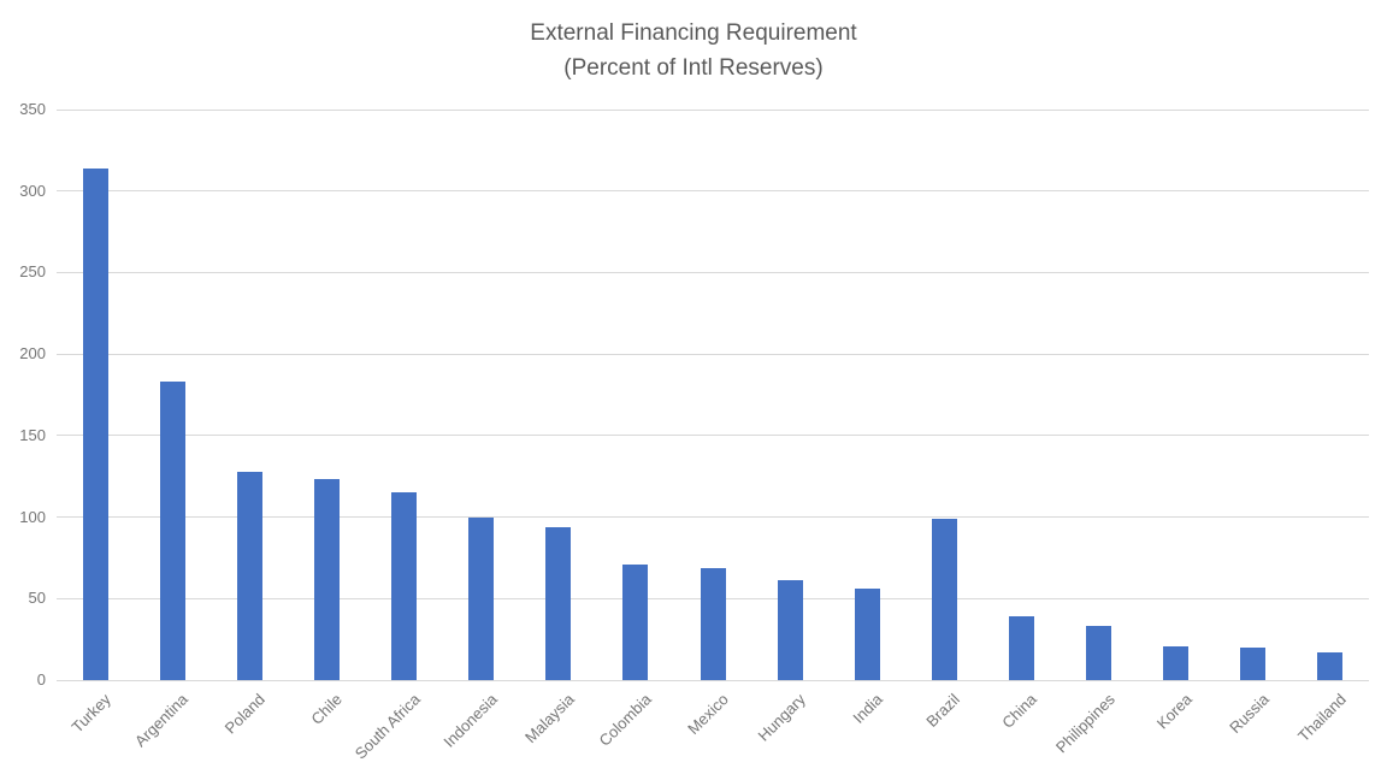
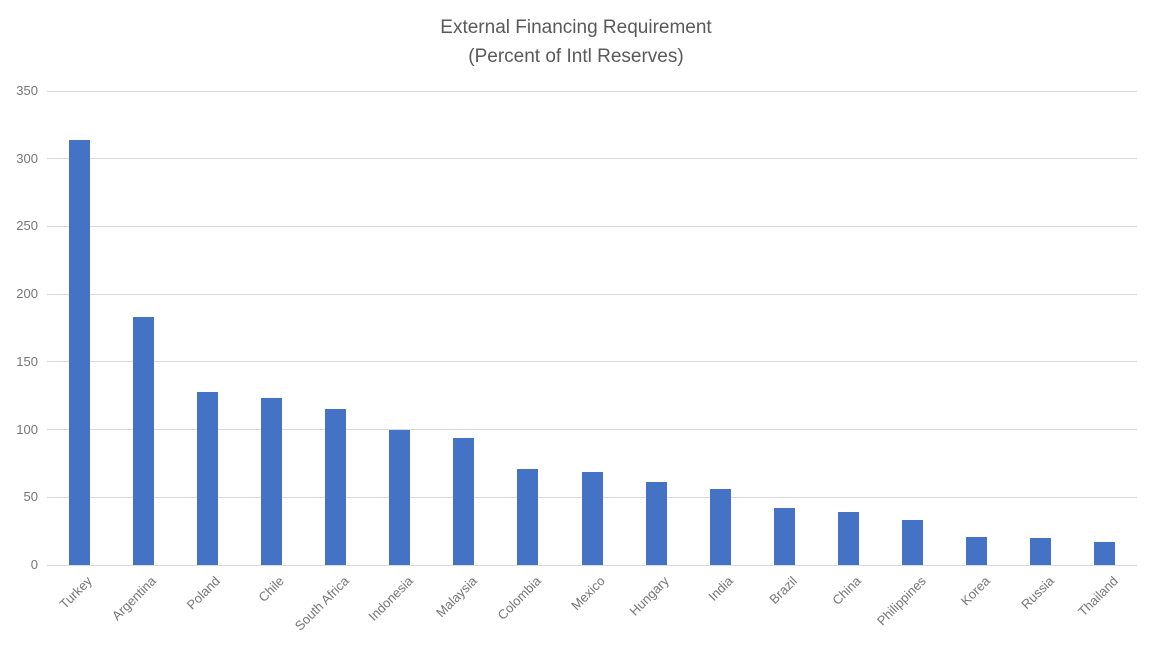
Brazil: 99 -> 42
